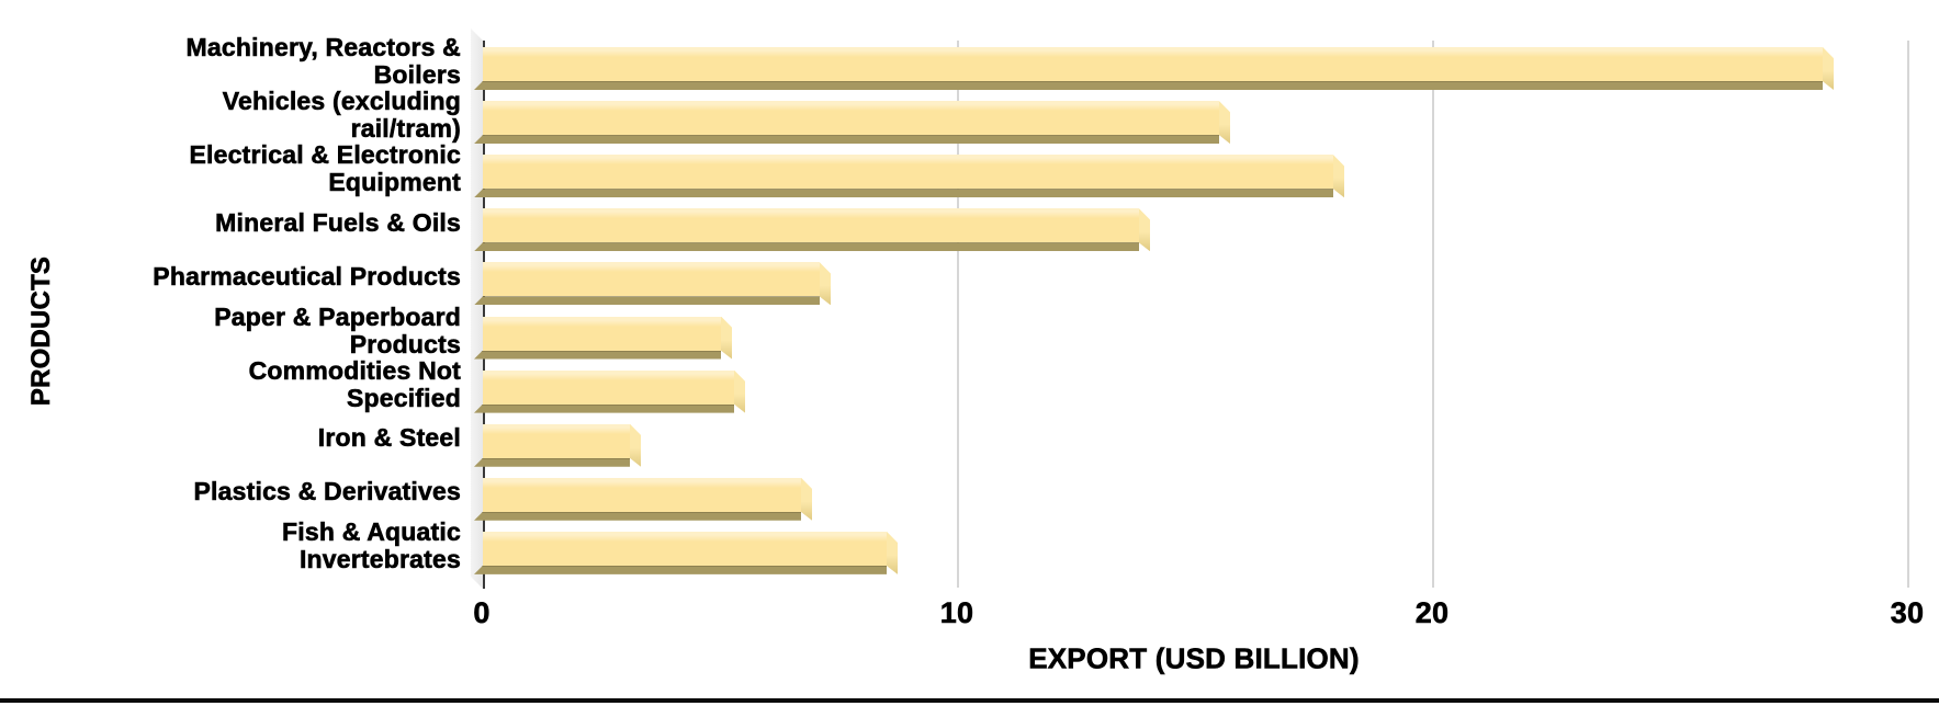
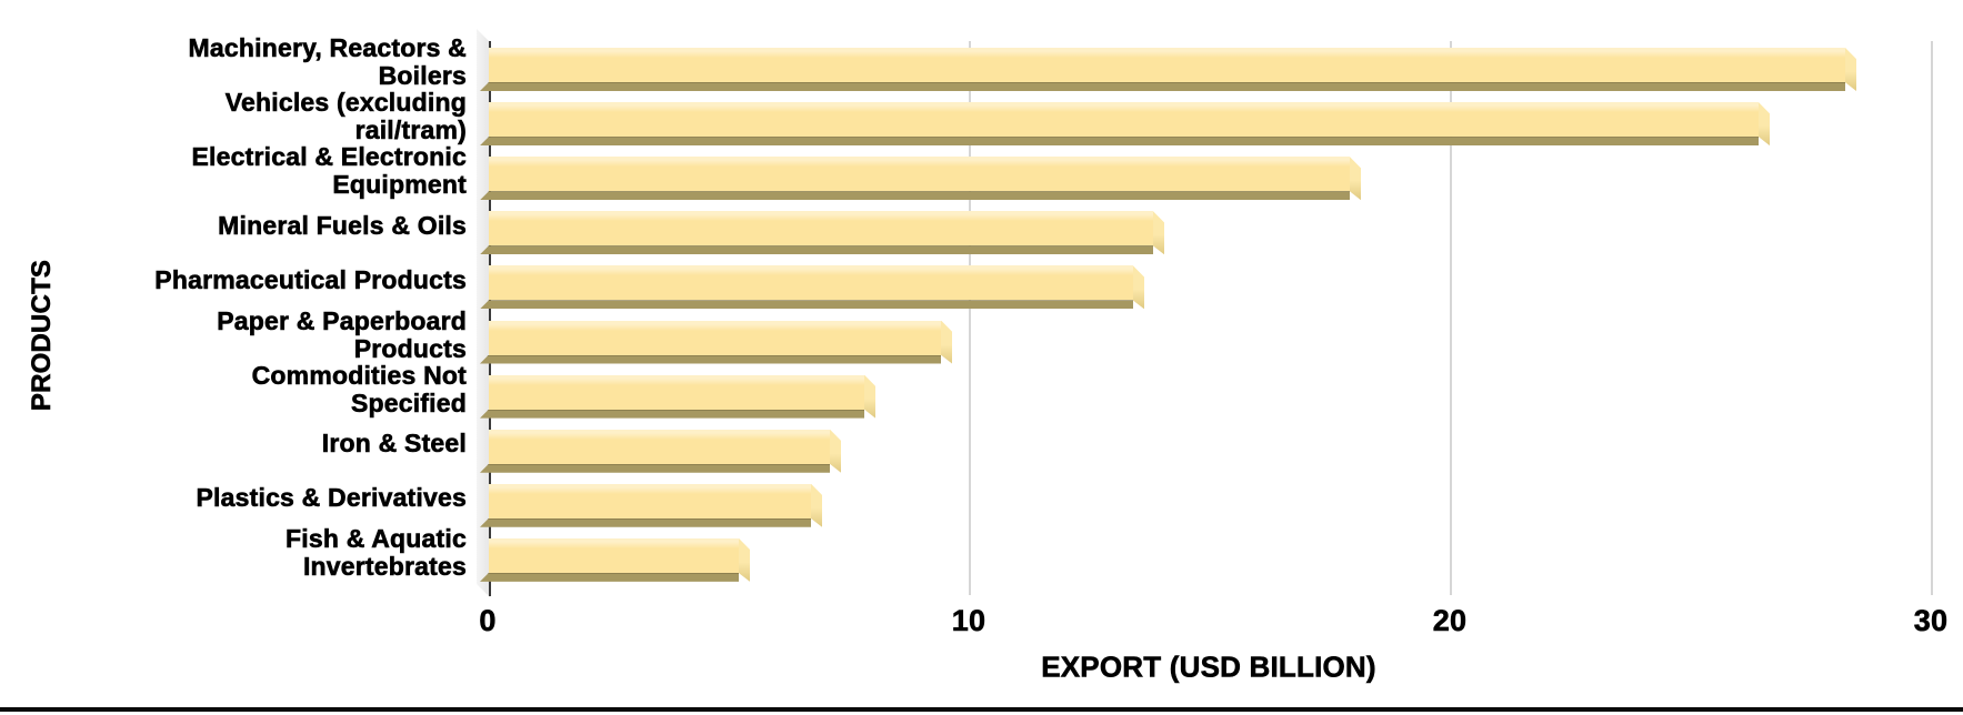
Vehicles (excluding rail/tram): 15.5 -> 26.4
Pharmaceutical Products: 7.1 -> 13.4
Paper & Paperboard Products: 5.0 -> 9.4
Commodities Not Specified: 5.3 -> 7.8
Iron & Steel: 3.1 -> 7.1
Fish & Aquatic Invertebrates: 8.5 -> 5.2
